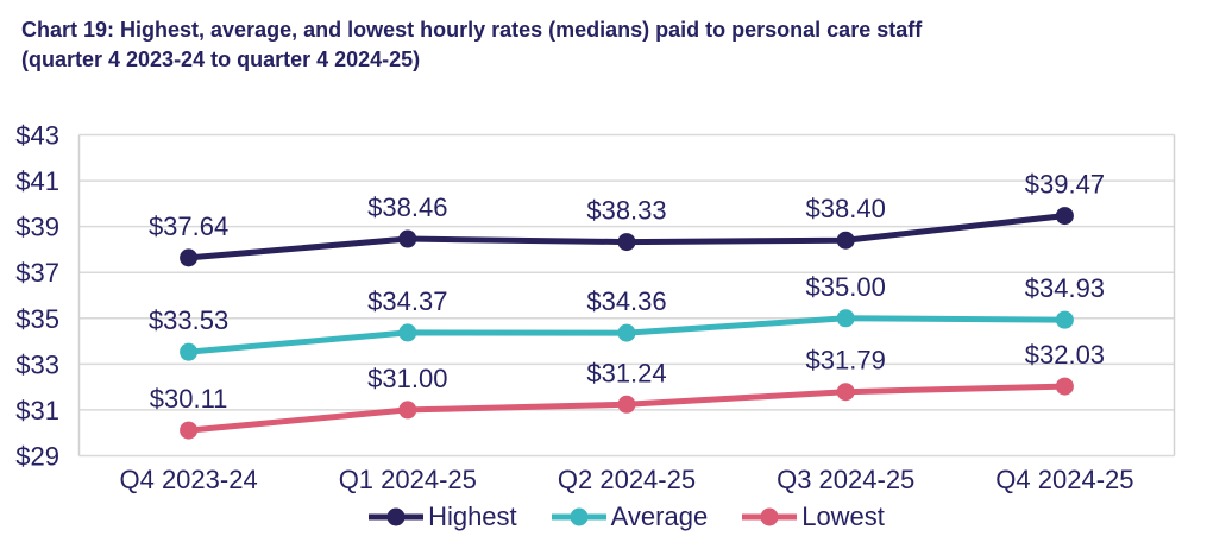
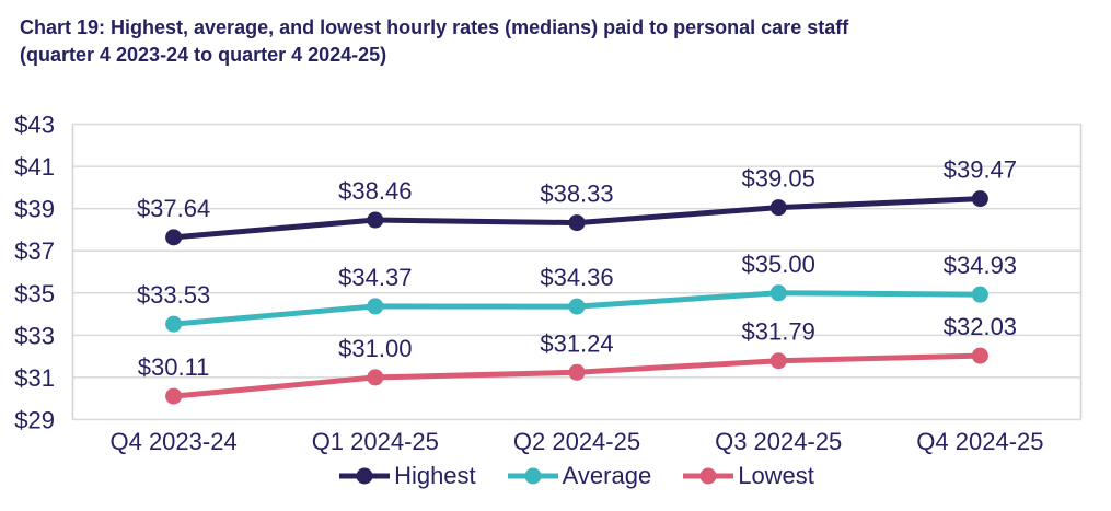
Highest/Q3 2024-25: $38.40 -> $39.05
